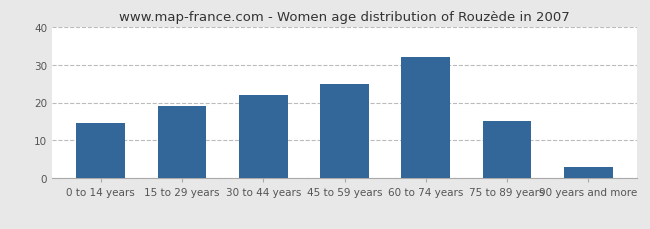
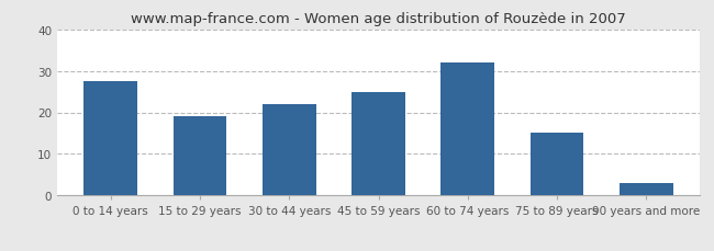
0 to 14 years: 14.5 -> 27.5
